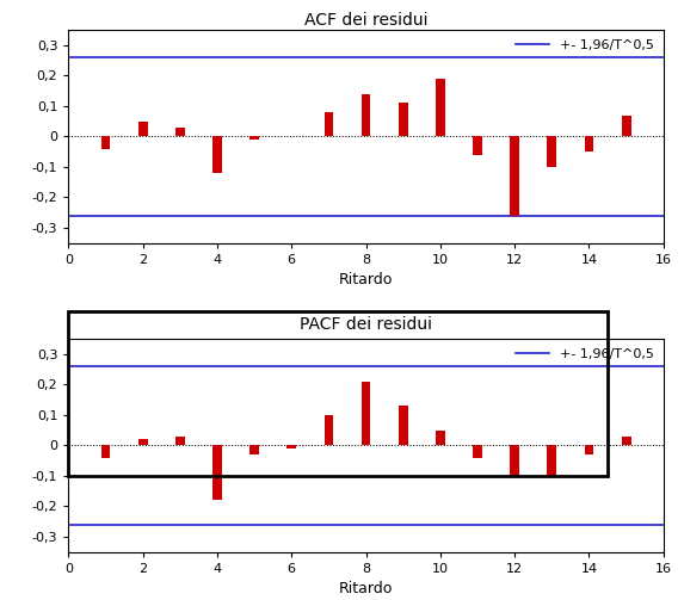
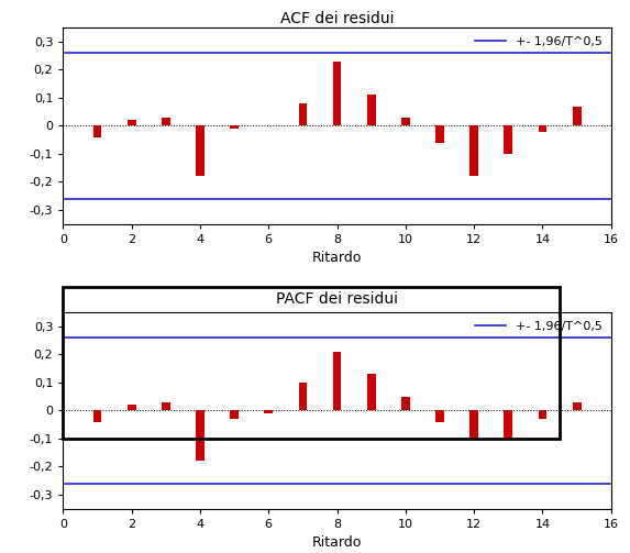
ACF dei residui/2: 0,05 -> 0,02
ACF dei residui/4: -0,12 -> -0,18
ACF dei residui/8: 0,14 -> 0,23
ACF dei residui/10: 0,19 -> 0,03
ACF dei residui/12: -0,26 -> -0,18
ACF dei residui/14: -0,05 -> -0,02
